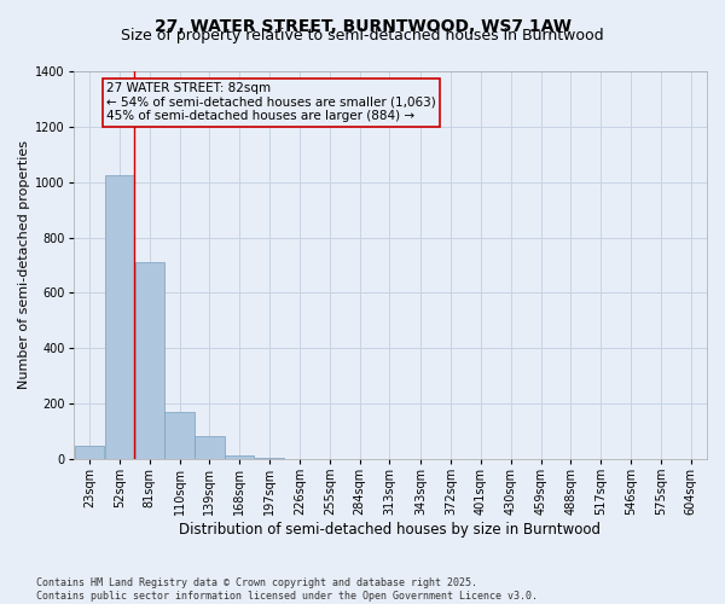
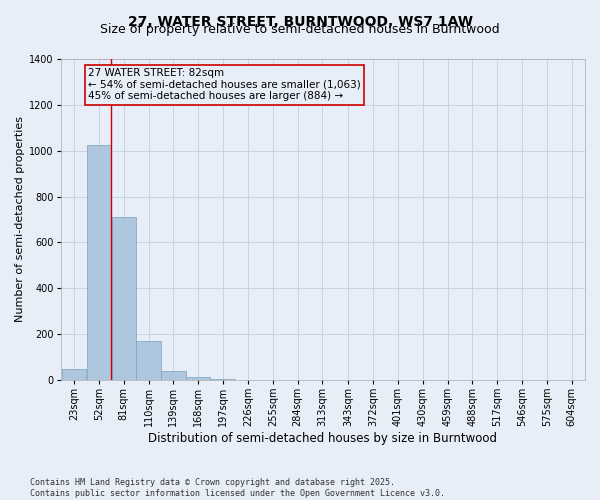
139sqm: 85 -> 40
